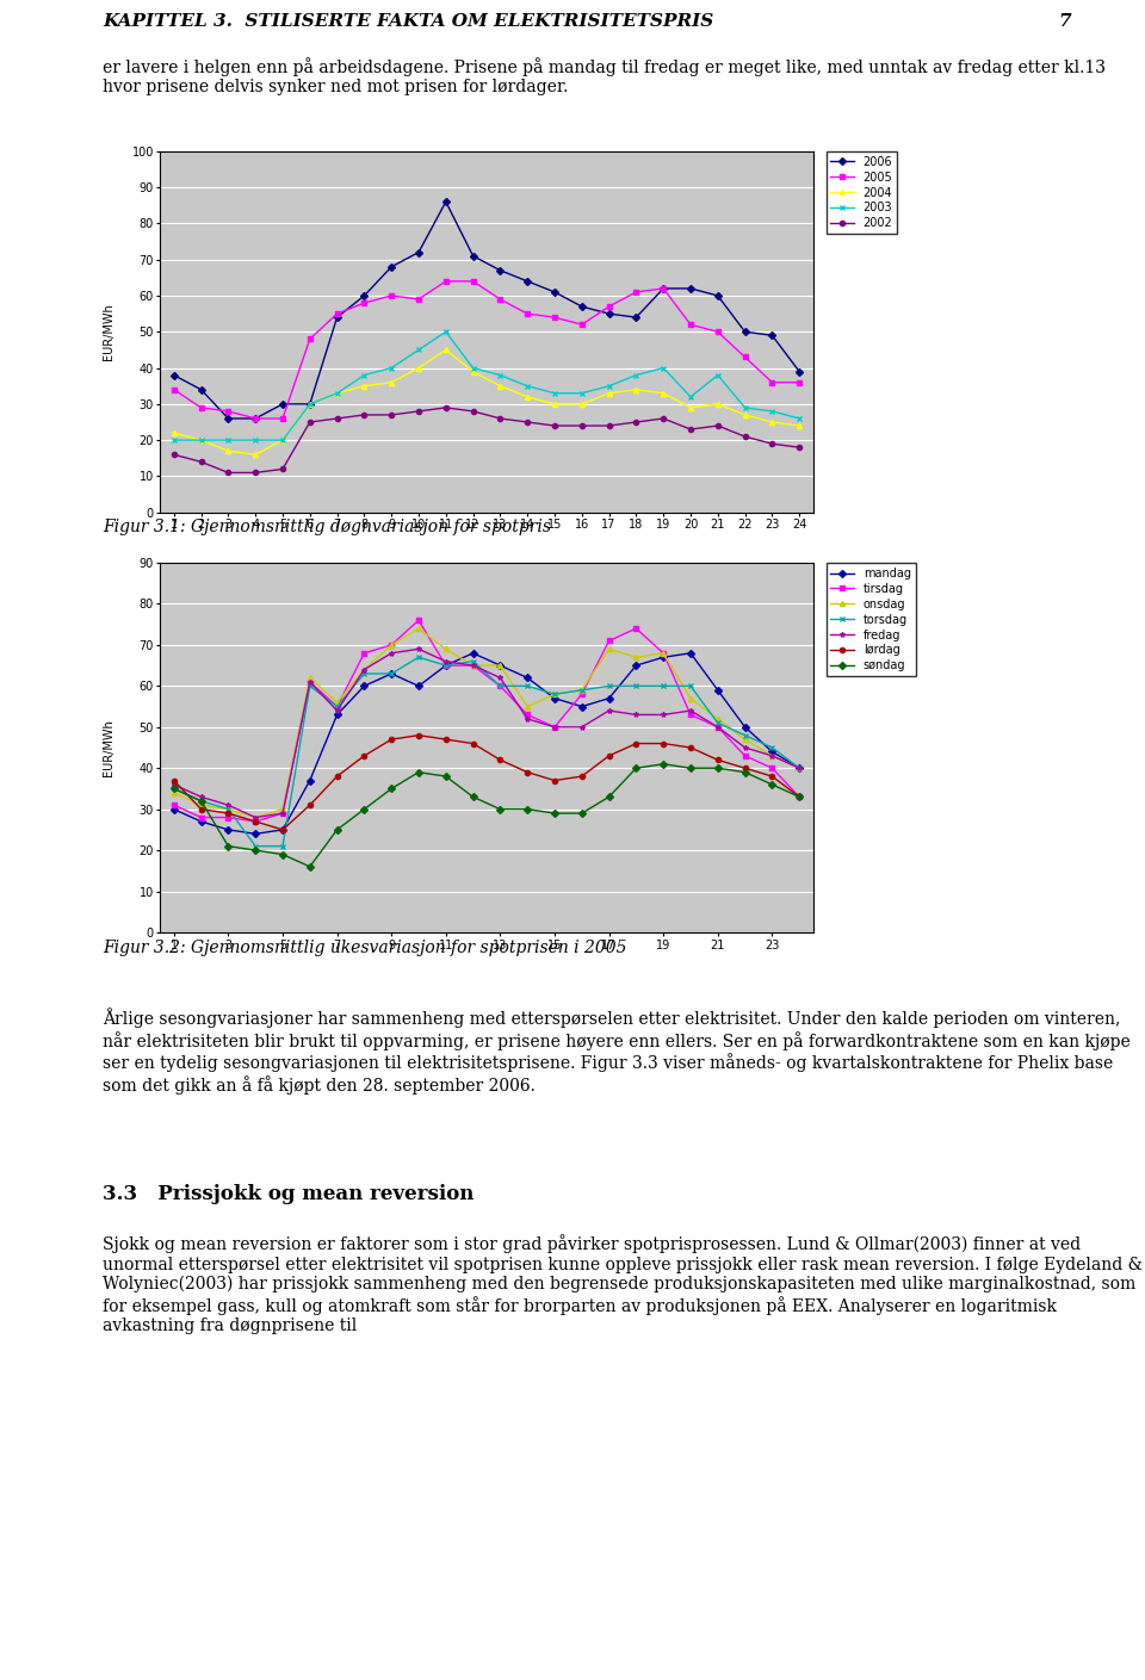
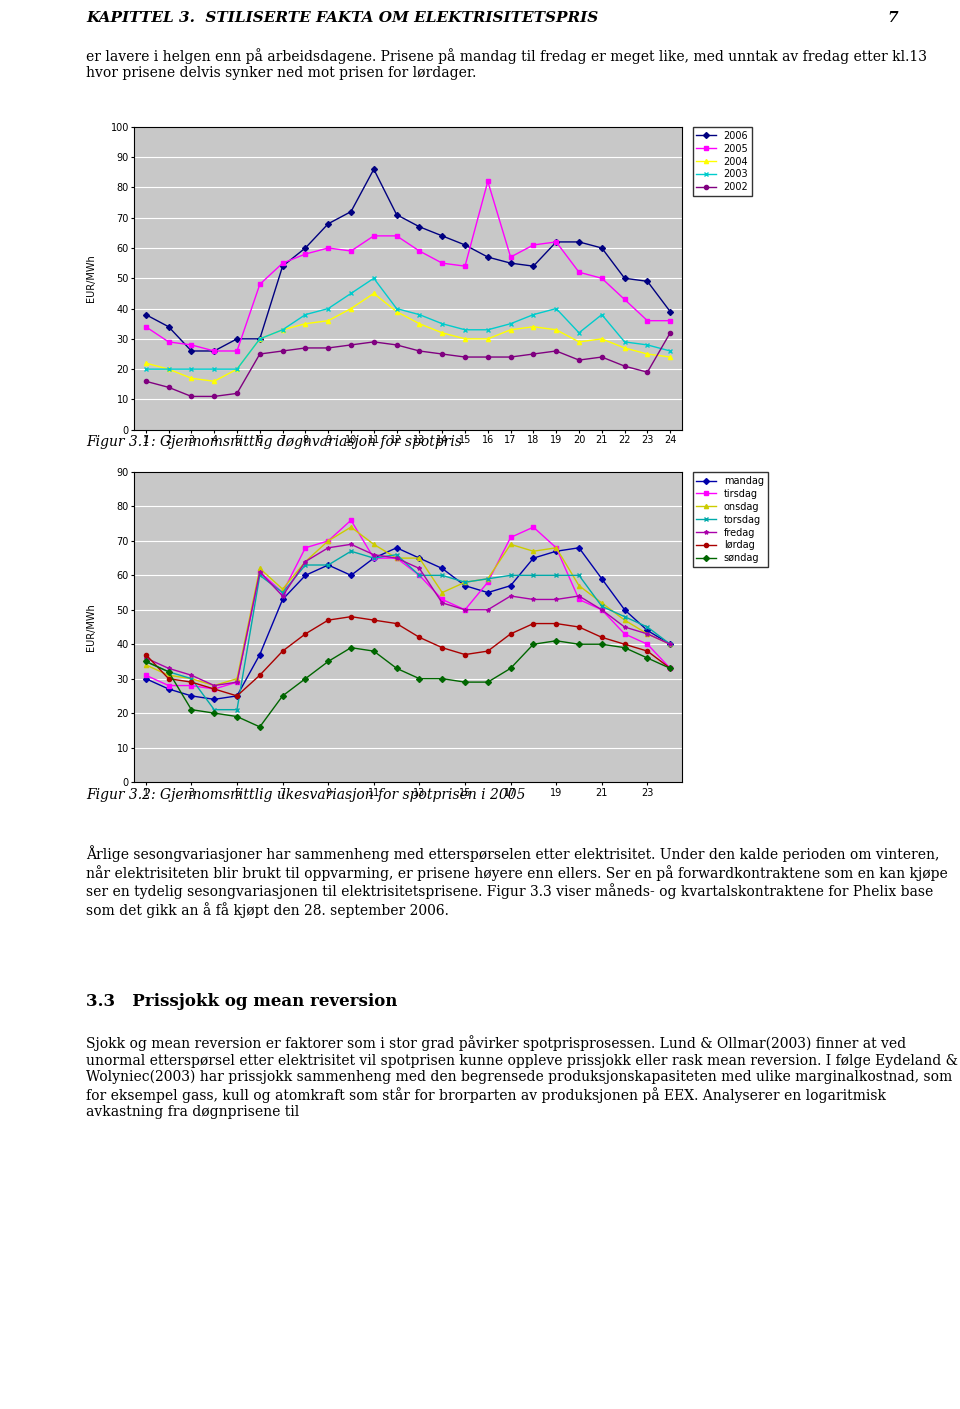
2005/16: 52 -> 82
2002/24: 18 -> 32
